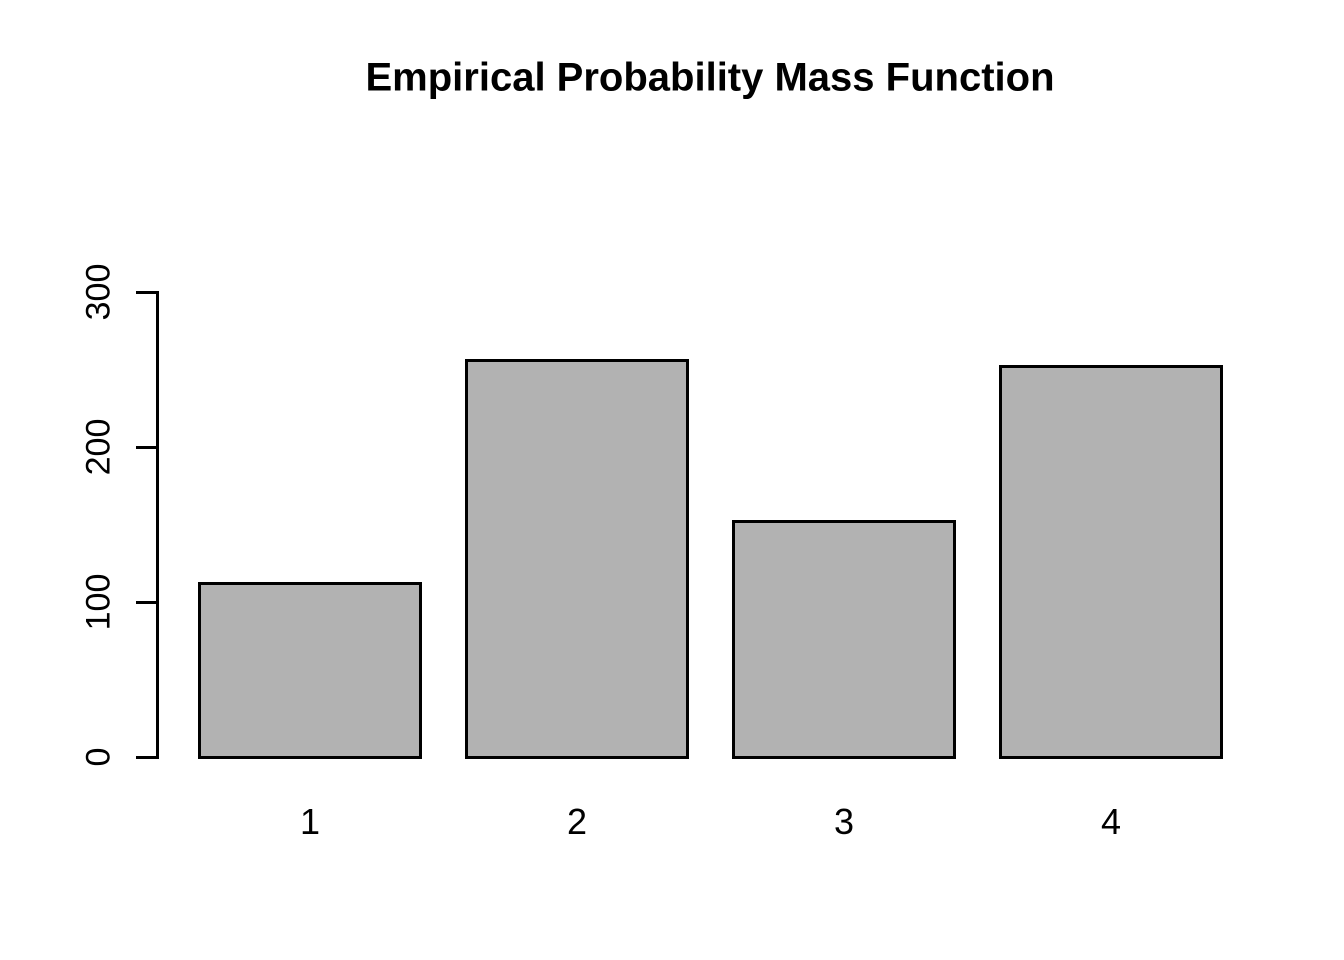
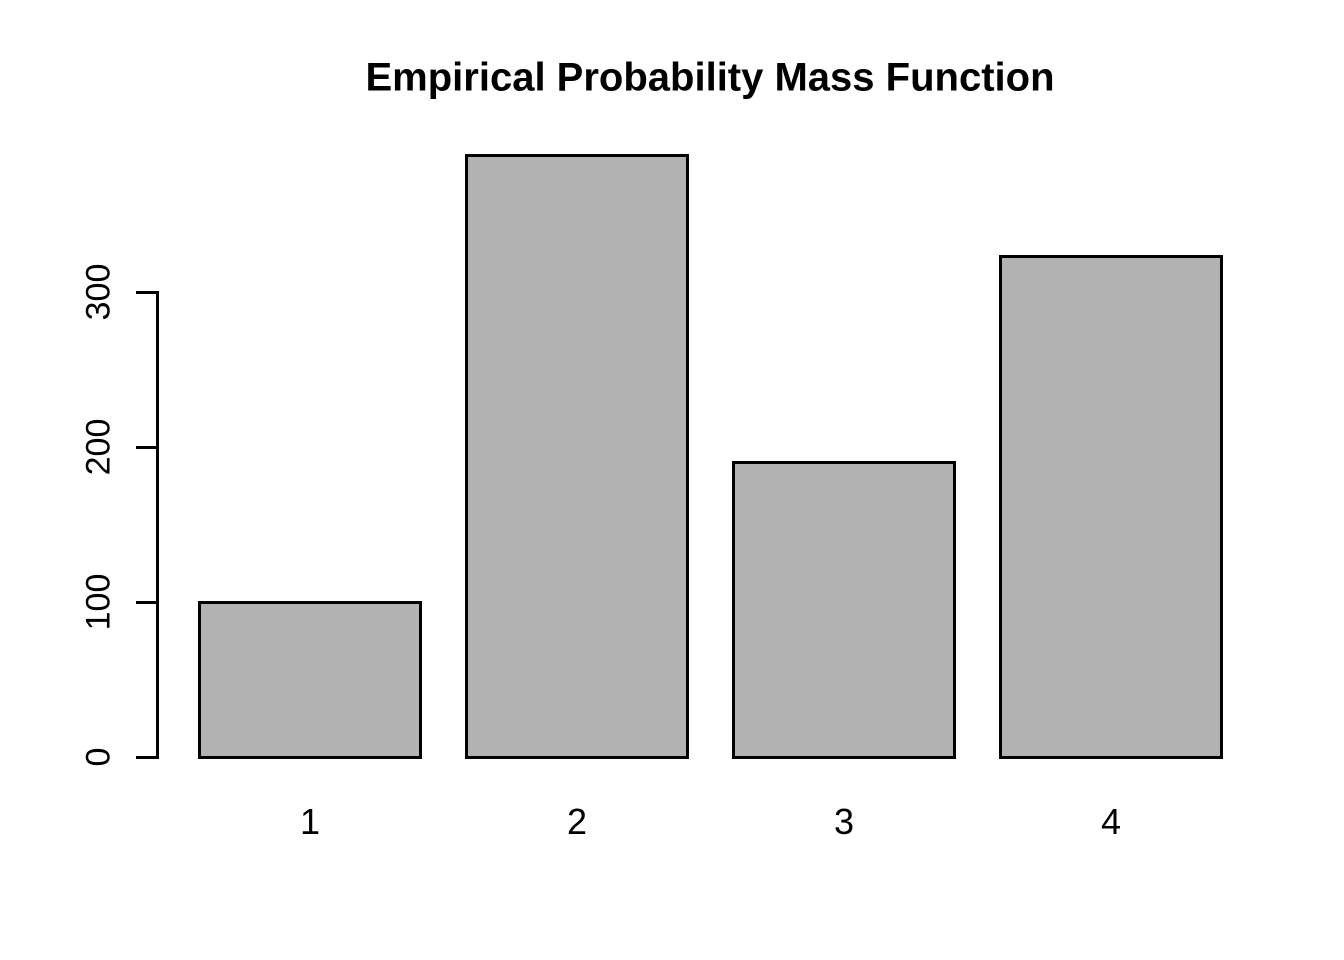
1: 112 -> 100
2: 256 -> 388
3: 152 -> 190
4: 252 -> 323
